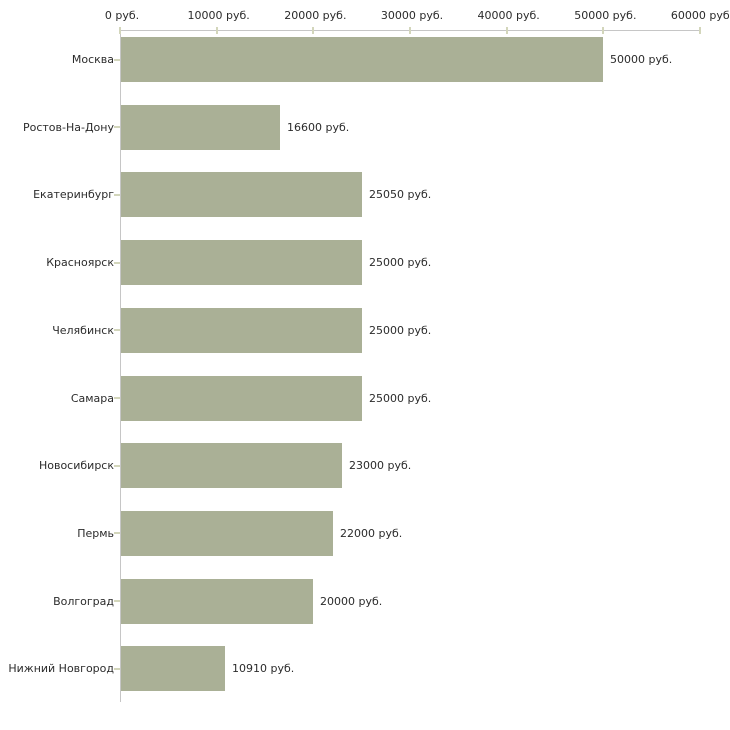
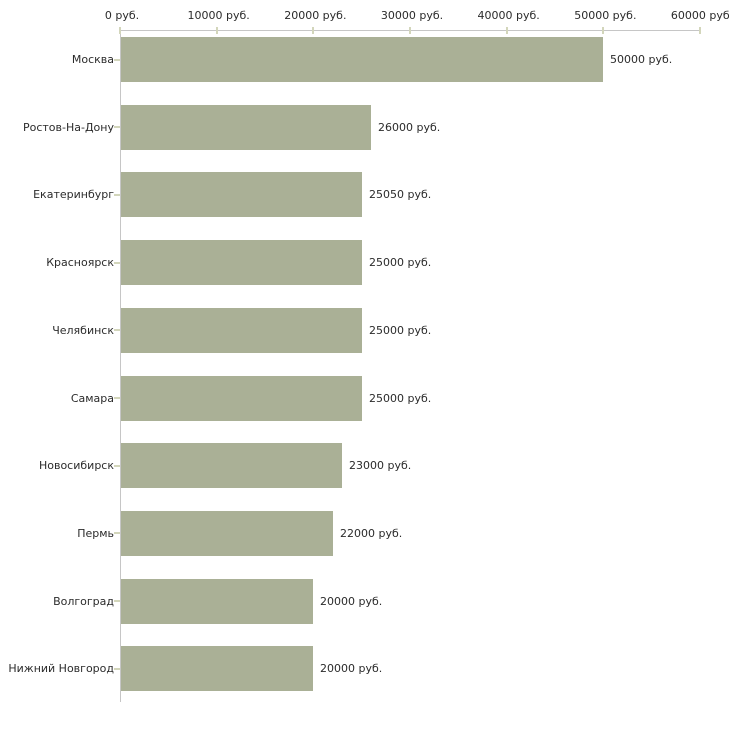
Ростов-На-Дону: 16600 -> 26000
Нижний Новгород: 10910 -> 20000
